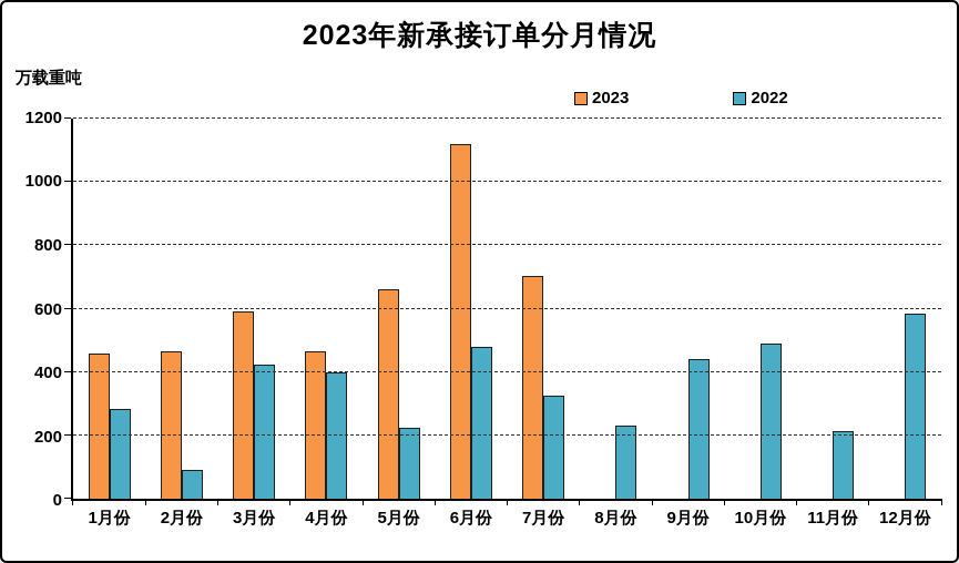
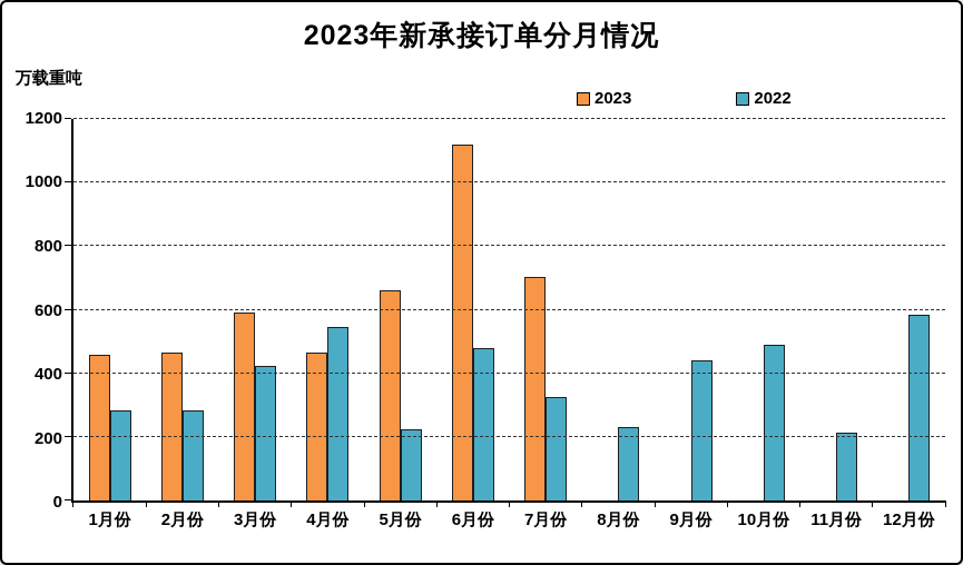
2022/2月份: 90 -> 280
2022/4月份: 400 -> 540
